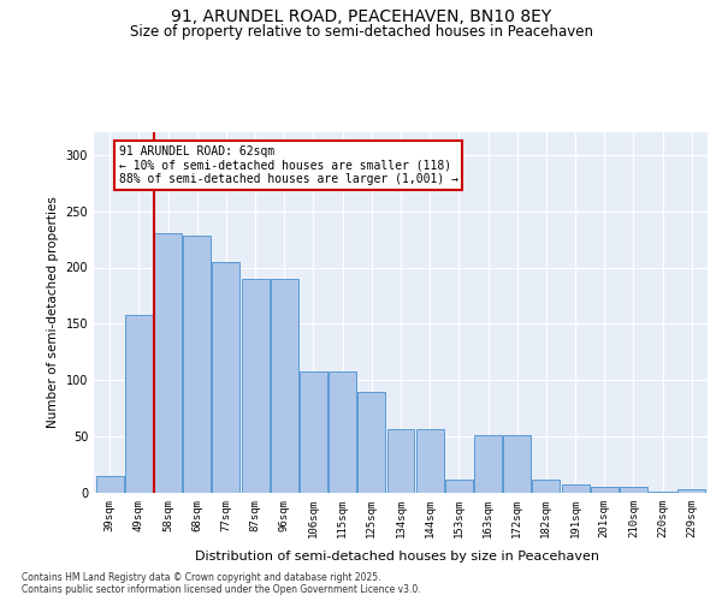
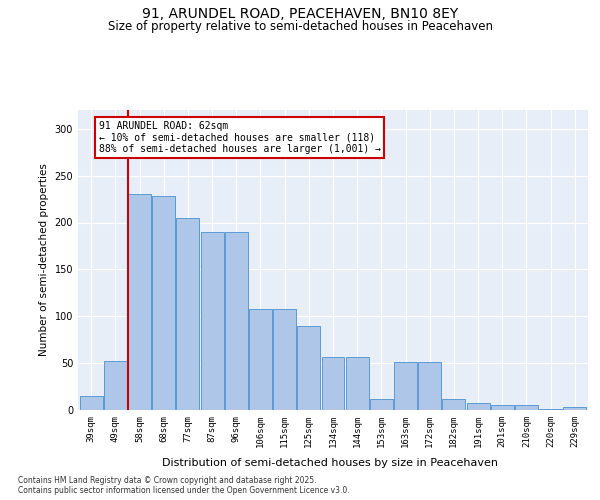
49sqm: 158 -> 52
